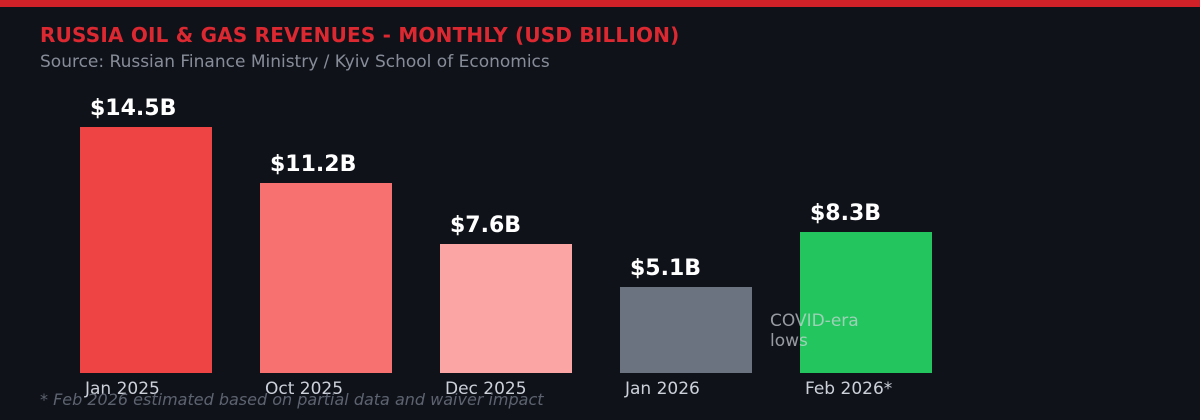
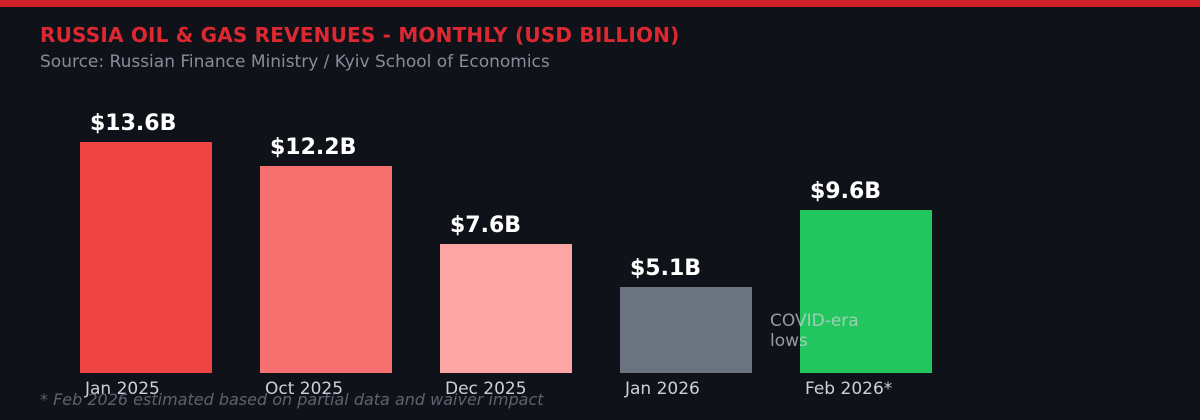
Jan 2025: $14.5B -> $13.6B
Oct 2025: $11.2B -> $12.2B
Feb 2026*: $8.3B -> $9.6B
